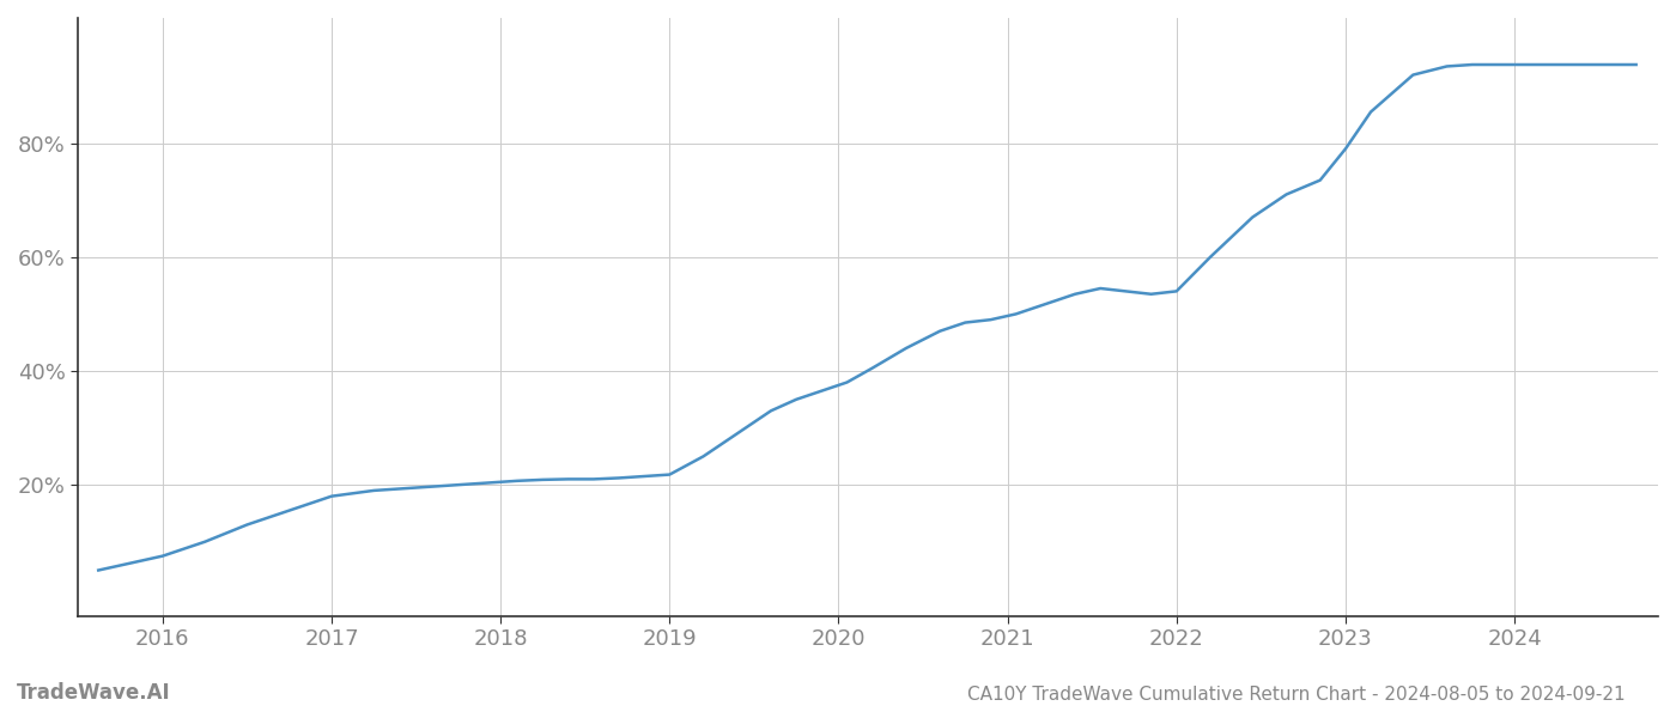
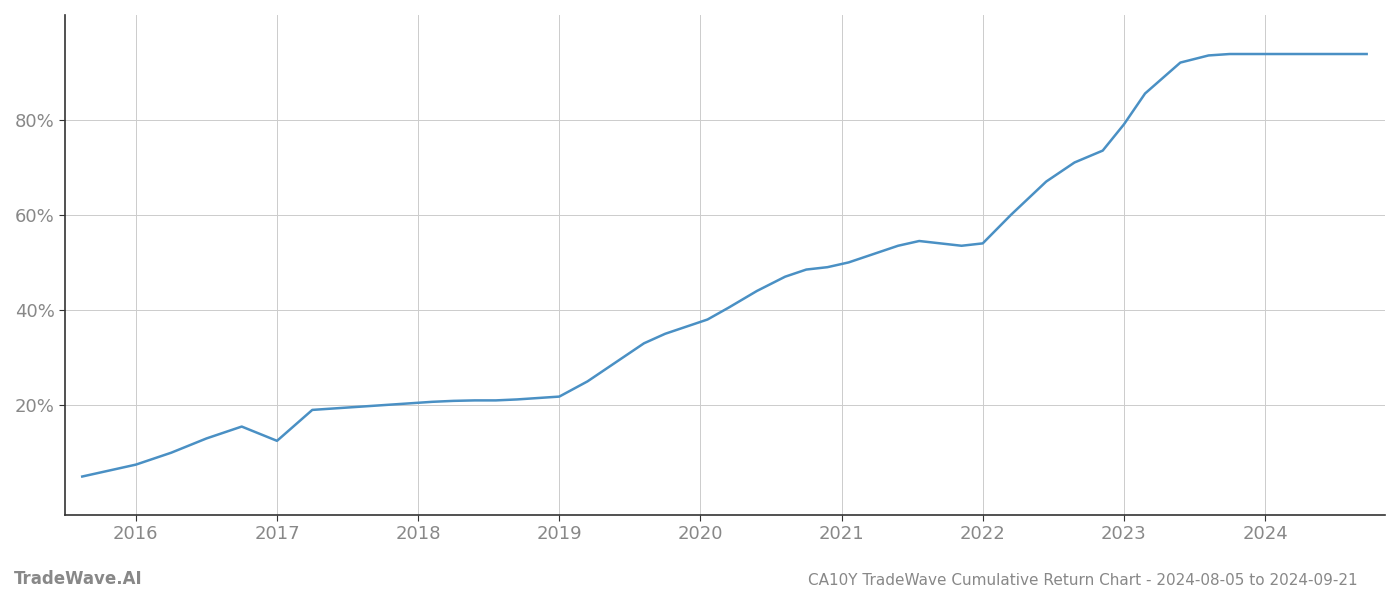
2017: 18.0% -> 12.5%
